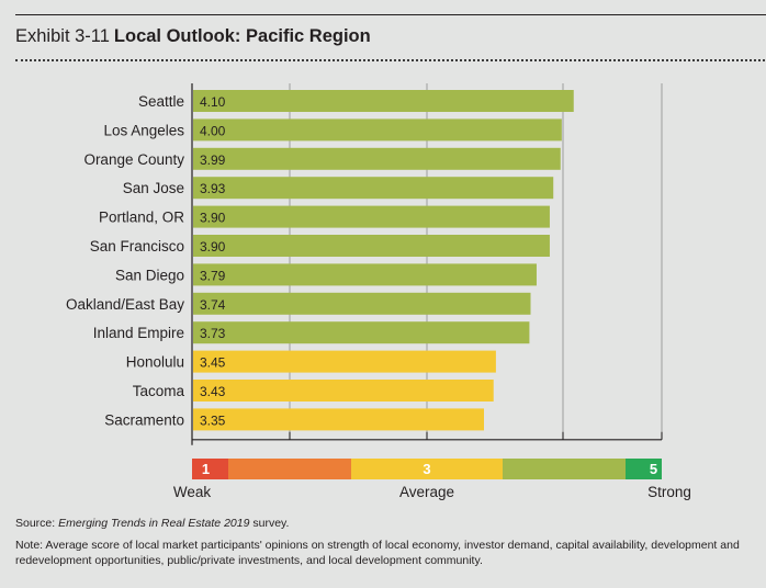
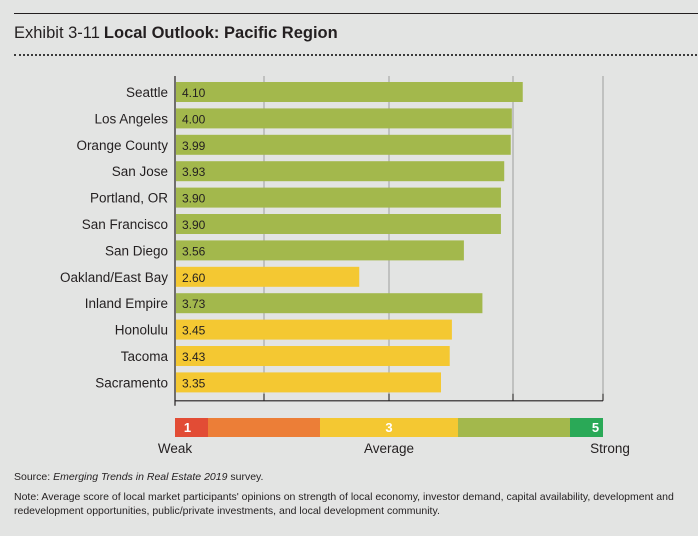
San Diego: 3.79 -> 3.56
Oakland/East Bay: 3.74 -> 2.60
